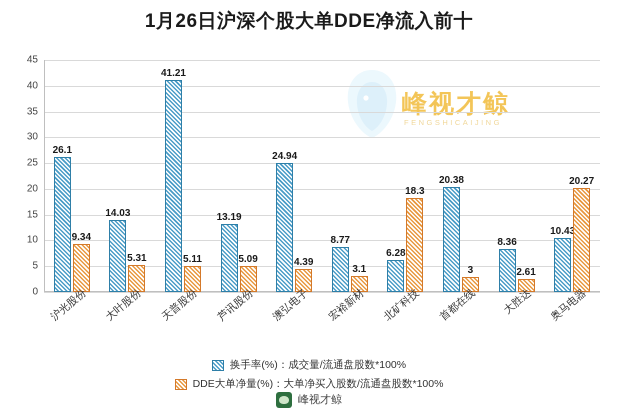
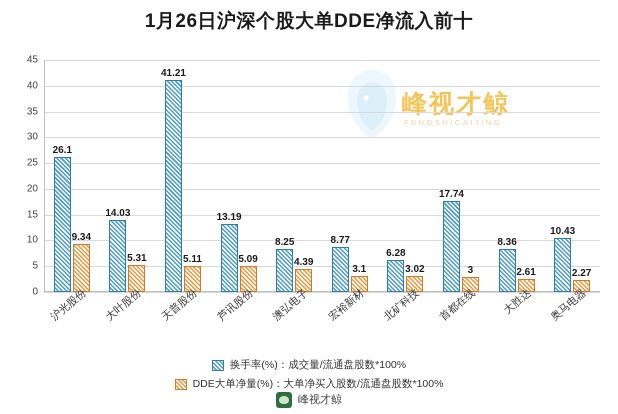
换手率(%)：成交量/流通盘股数*100%/澳弘电子: 24.94 -> 8.25
DDE大单净量(%)：大单净买入股数/流通盘股数*100%/北矿科技: 18.3 -> 3.02
换手率(%)：成交量/流通盘股数*100%/首都在线: 20.38 -> 17.74
DDE大单净量(%)：大单净买入股数/流通盘股数*100%/奥马电器: 20.27 -> 2.27
